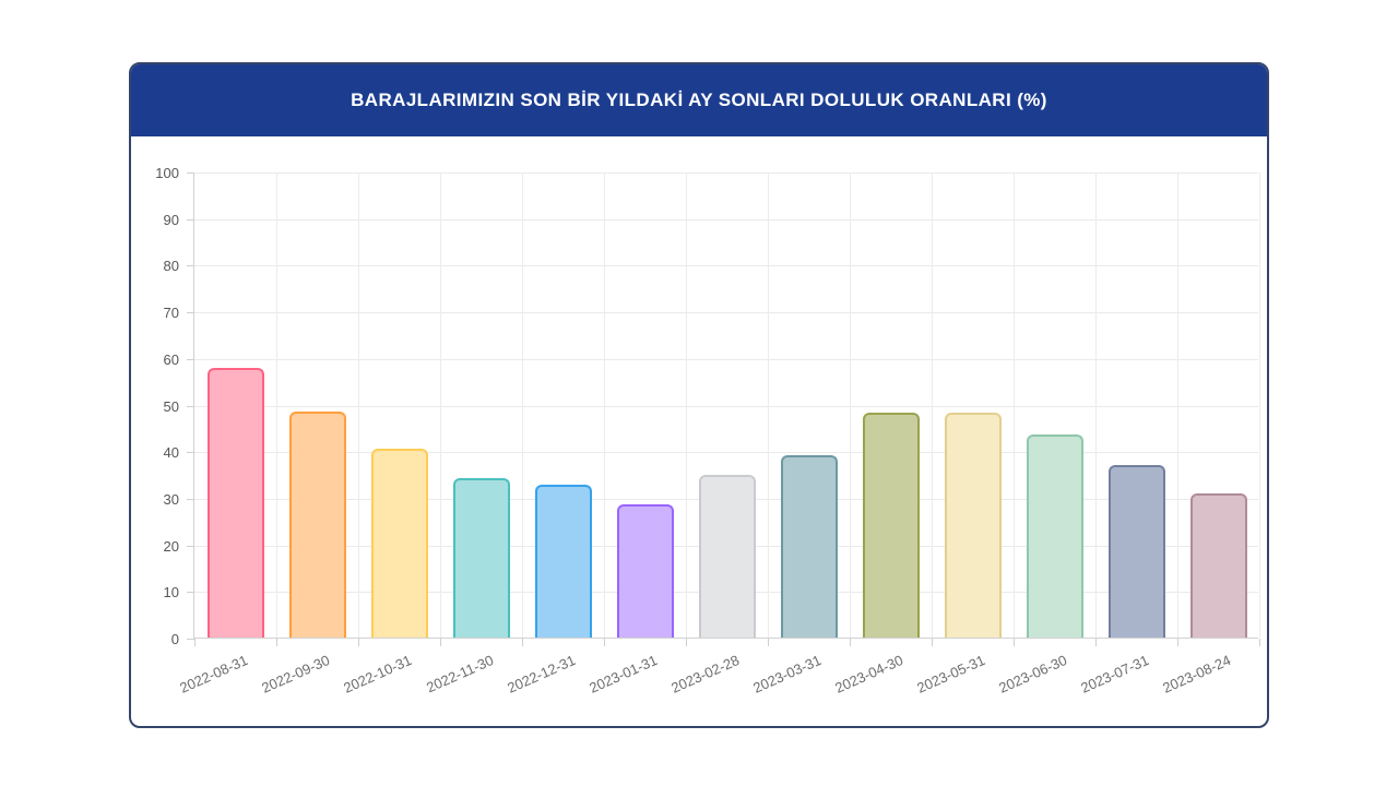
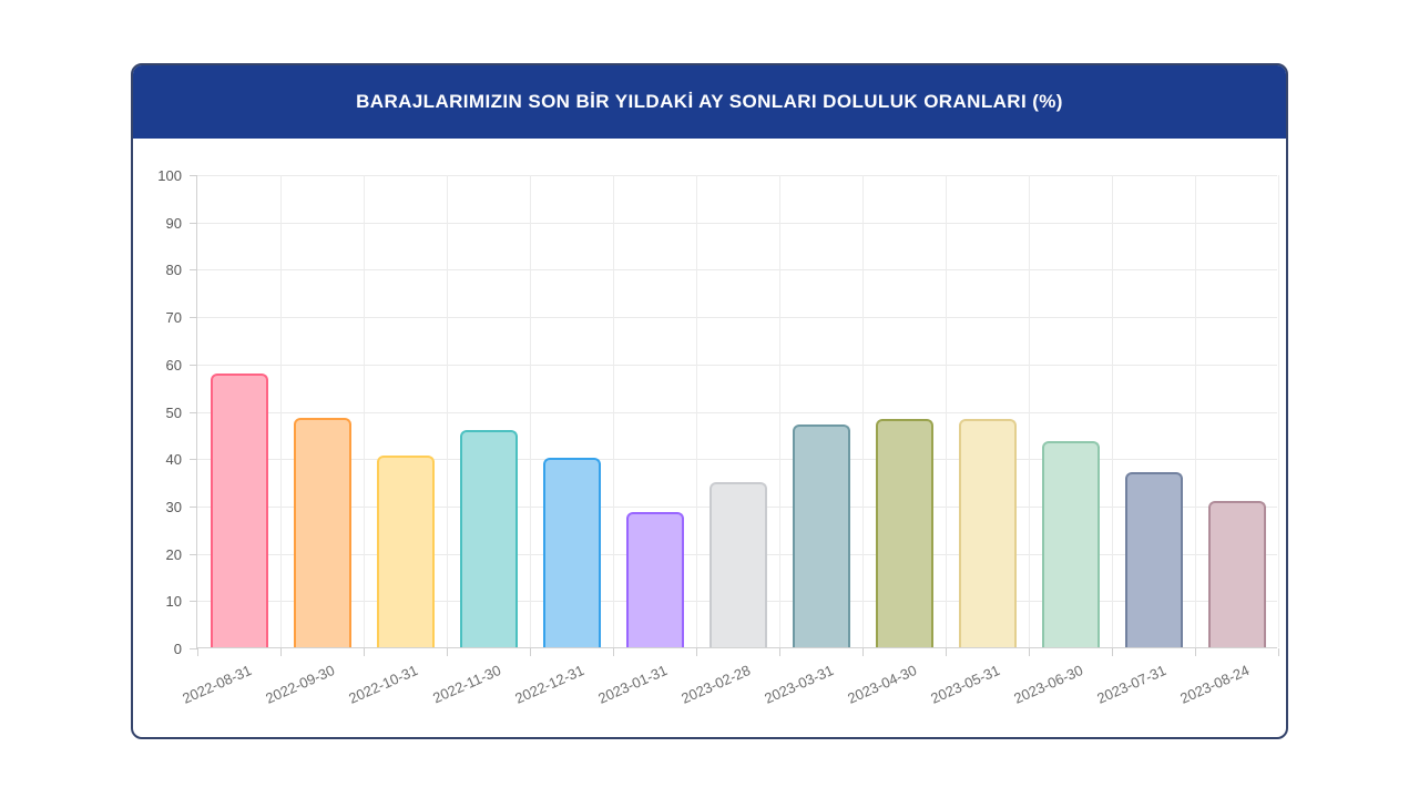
2022-11-30: 34 -> 46
2022-12-31: 33 -> 40
2023-03-31: 39 -> 47
